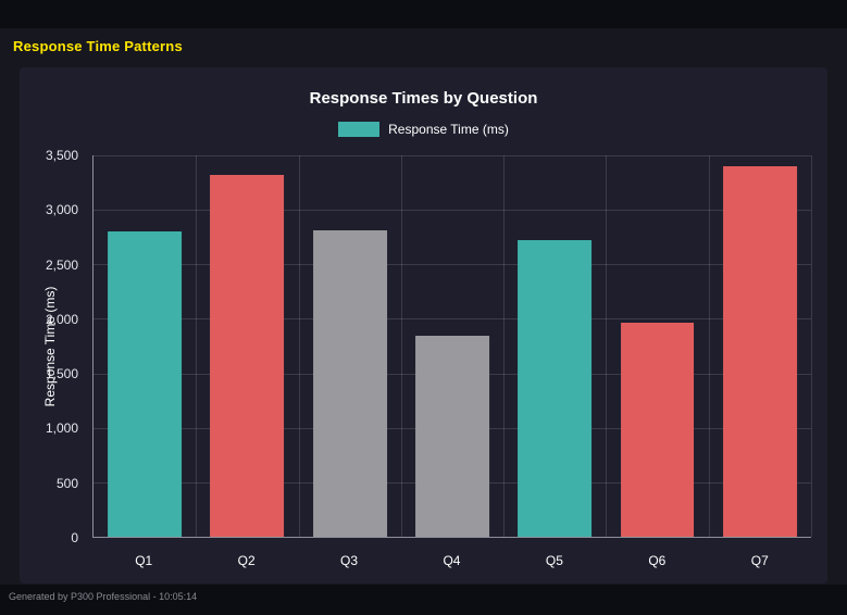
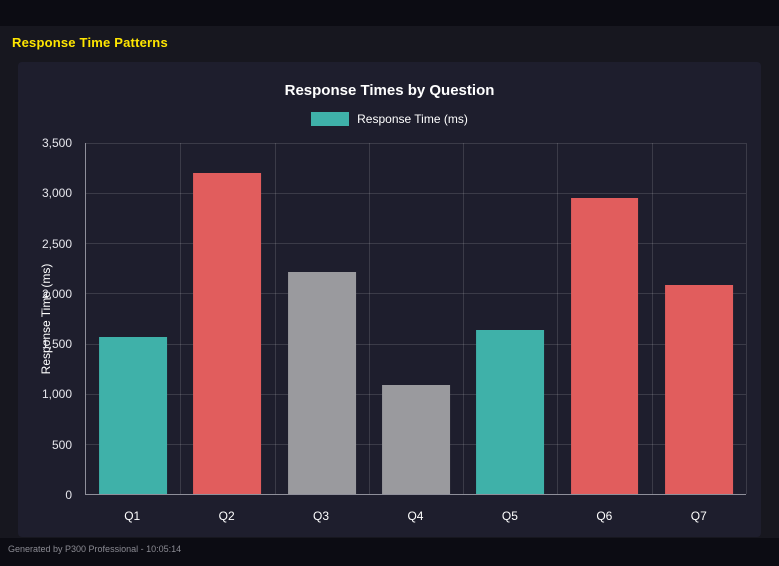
Q1: 2800 -> 1570
Q2: 3320 -> 3200
Q3: 2810 -> 2210
Q4: 1840 -> 1090
Q5: 2720 -> 1640
Q6: 1960 -> 2950
Q7: 3400 -> 2080
